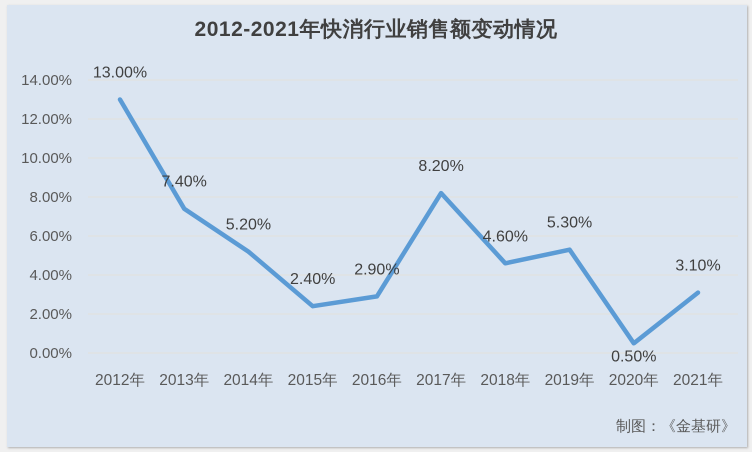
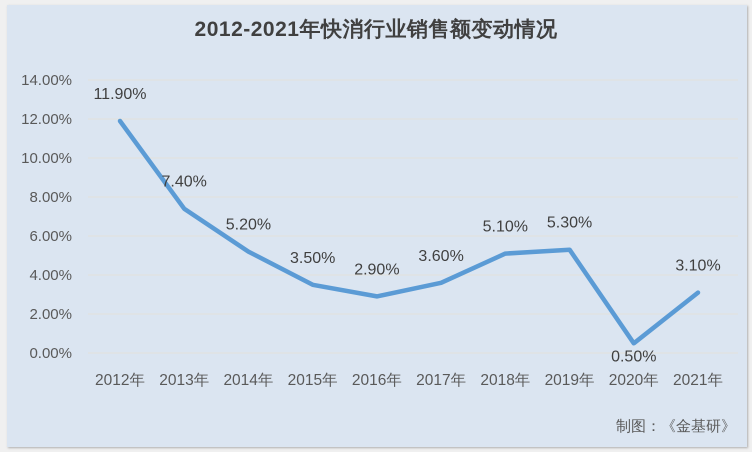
2012年: 13.00% -> 11.90%
2015年: 2.40% -> 3.50%
2017年: 8.20% -> 3.60%
2018年: 4.60% -> 5.10%
